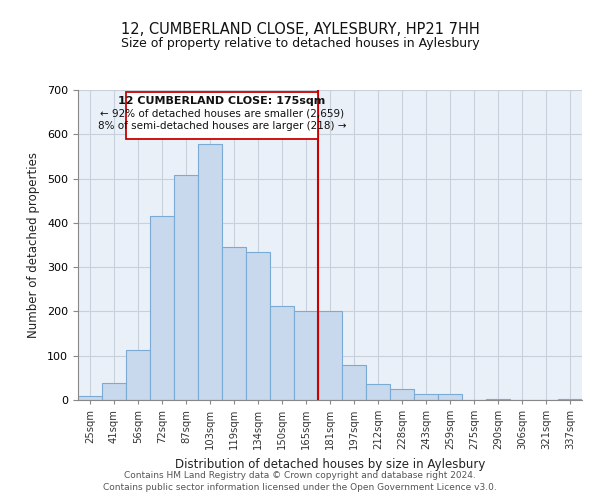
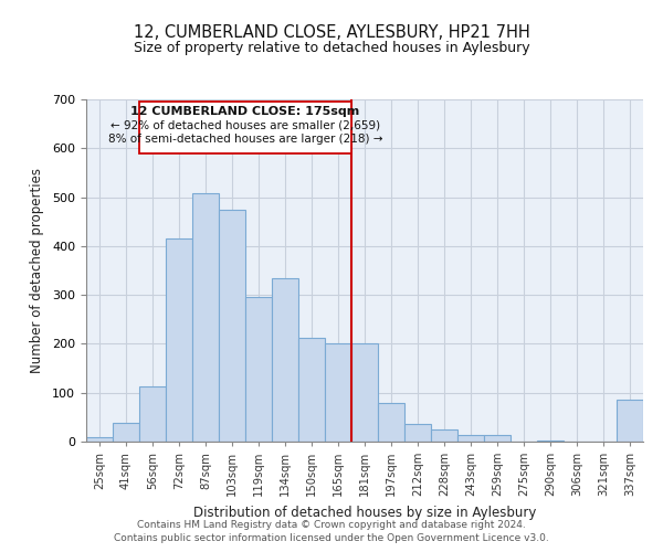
103sqm: 578 -> 475
119sqm: 346 -> 295
337sqm: 2 -> 85
